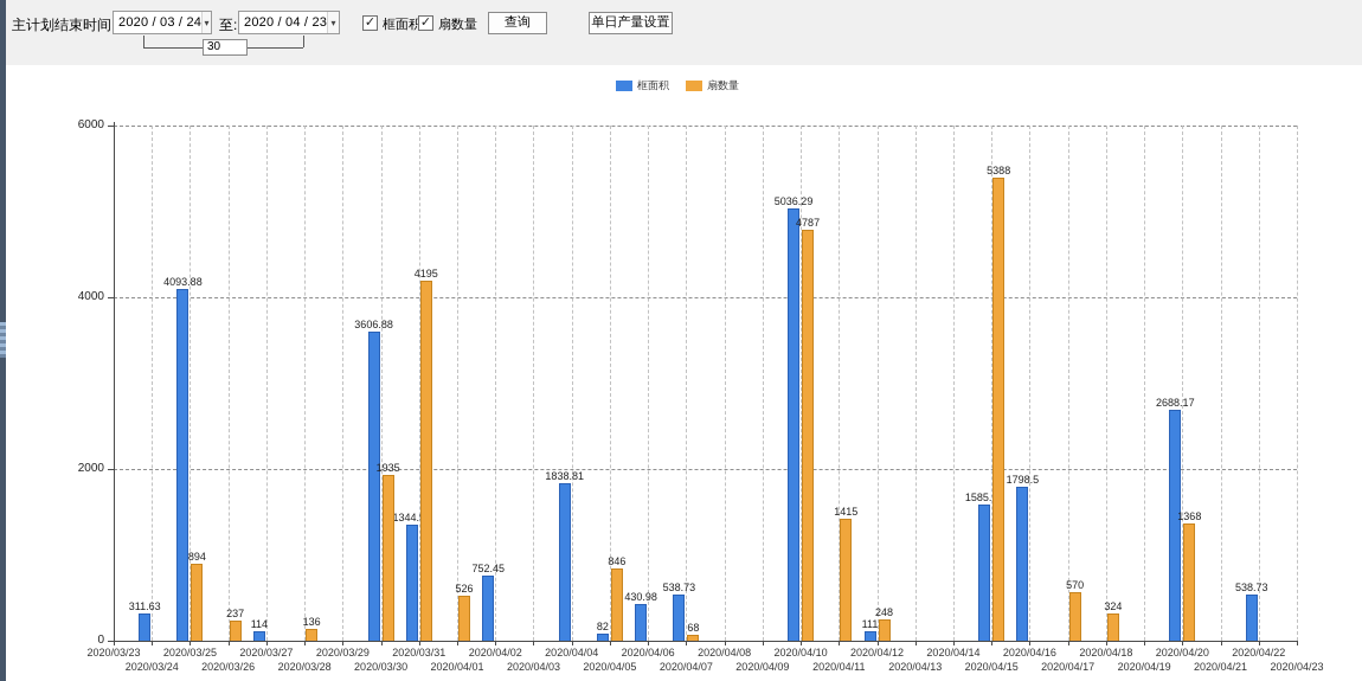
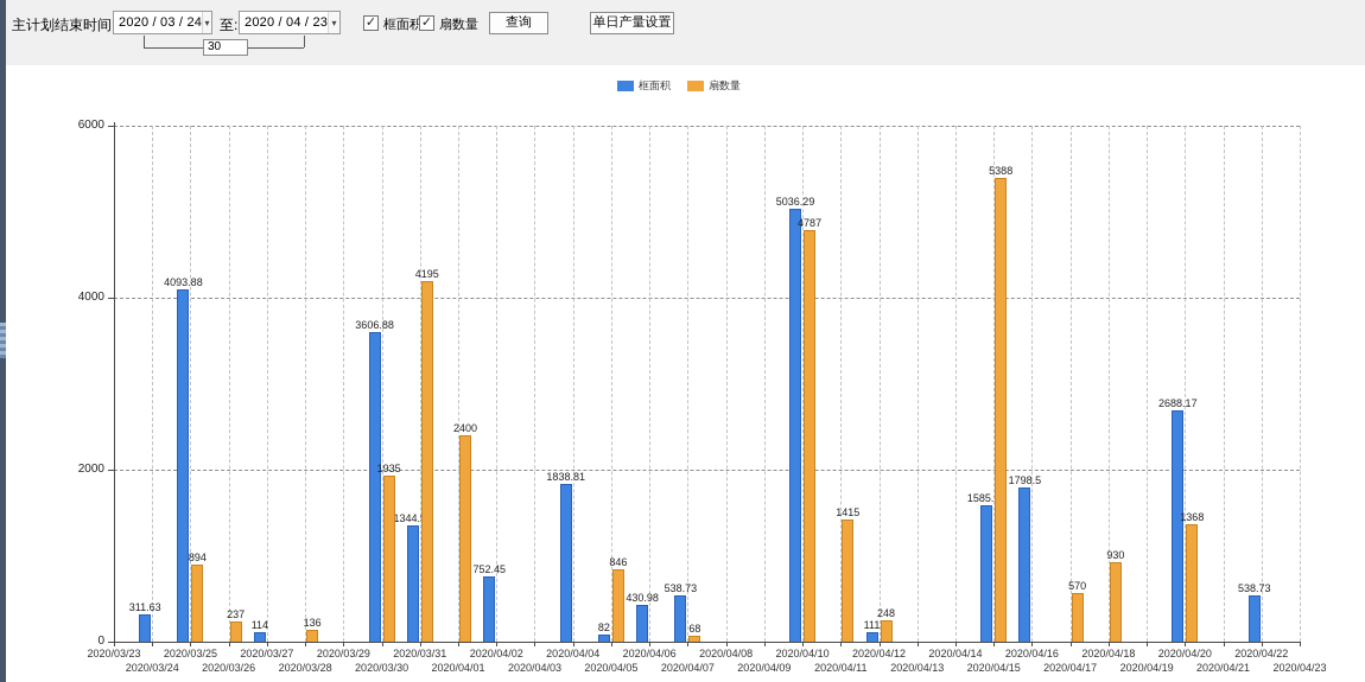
扇数量/2020/04/01: 526 -> 2400
扇数量/2020/04/18: 324 -> 930
